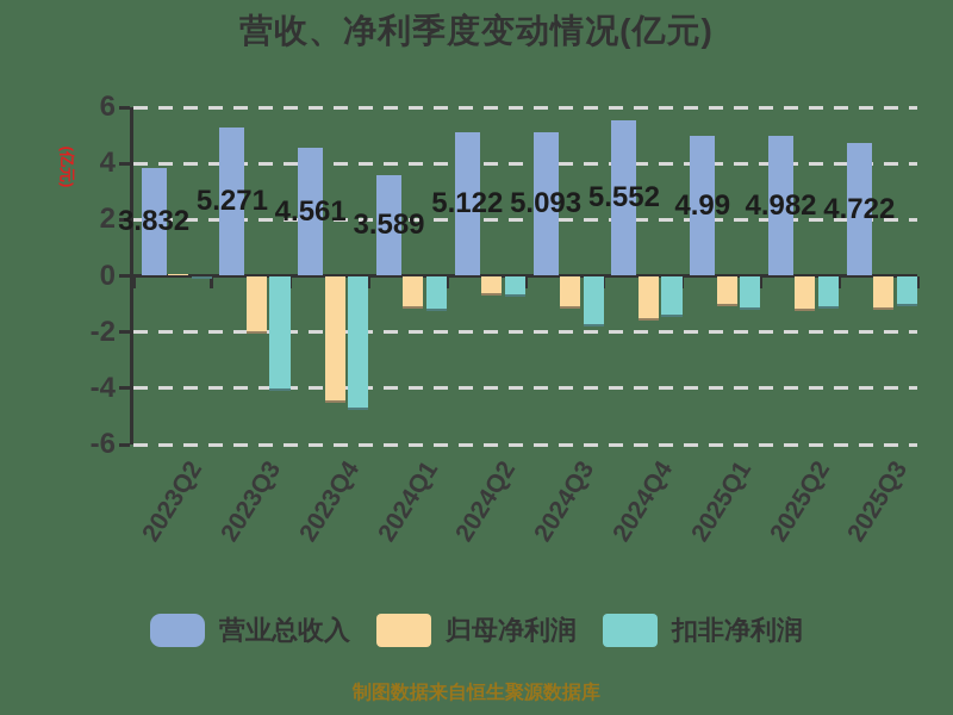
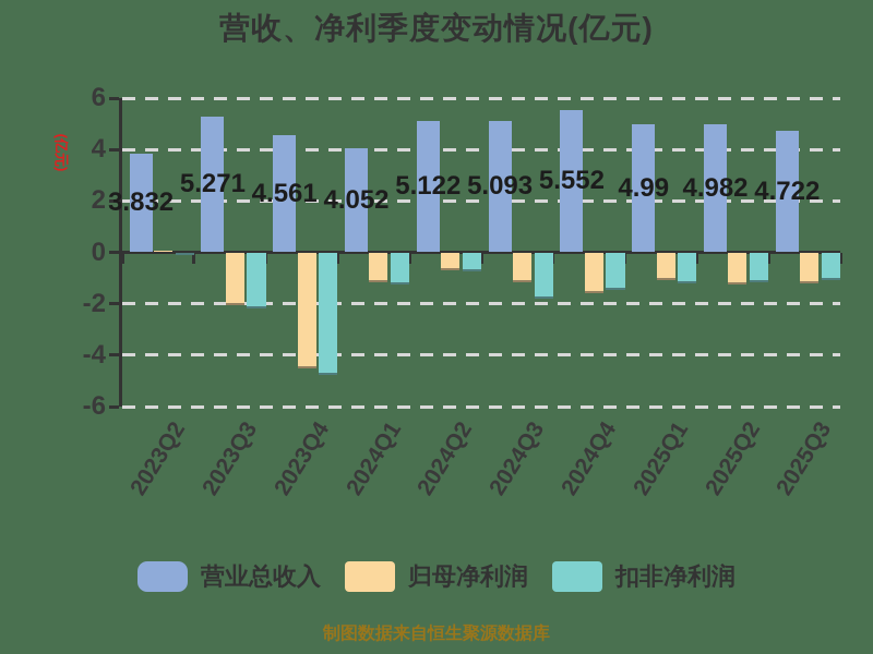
扣非净利润/2023Q3: -4.1 -> -2.2
营业总收入/2024Q1: 3.589 -> 4.052
